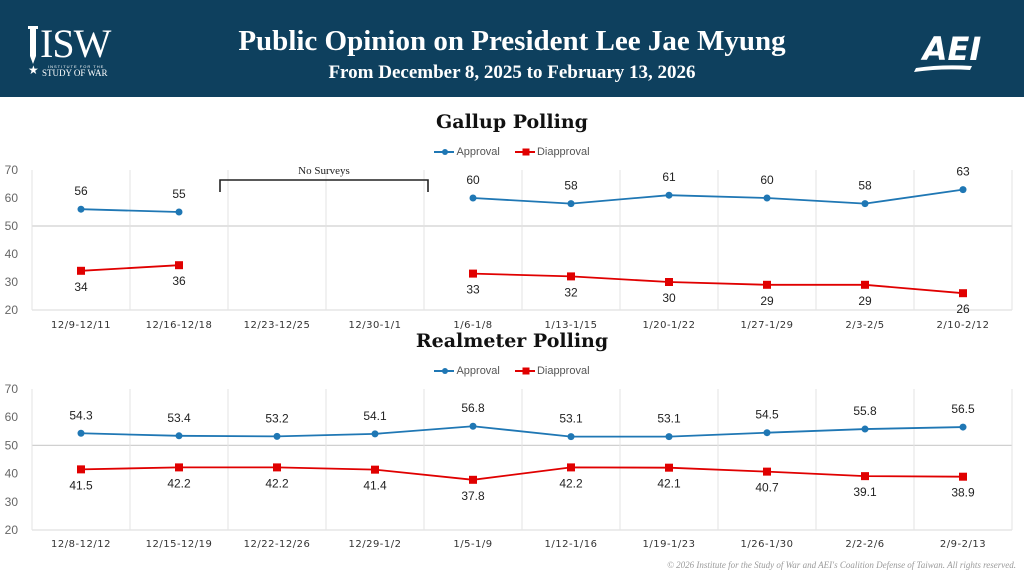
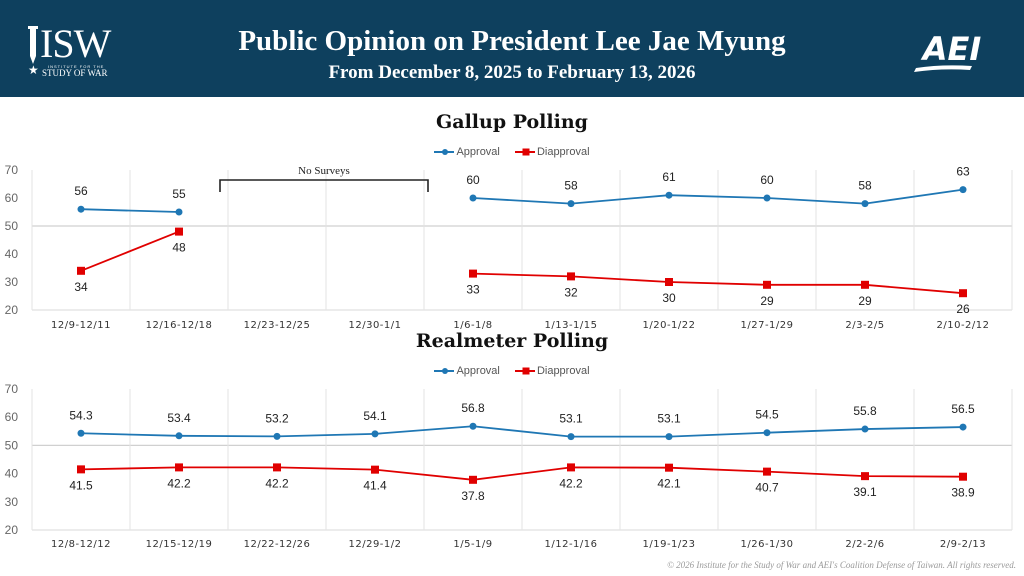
Gallup Polling/Diapproval/12/16-12/18: 36 -> 48
